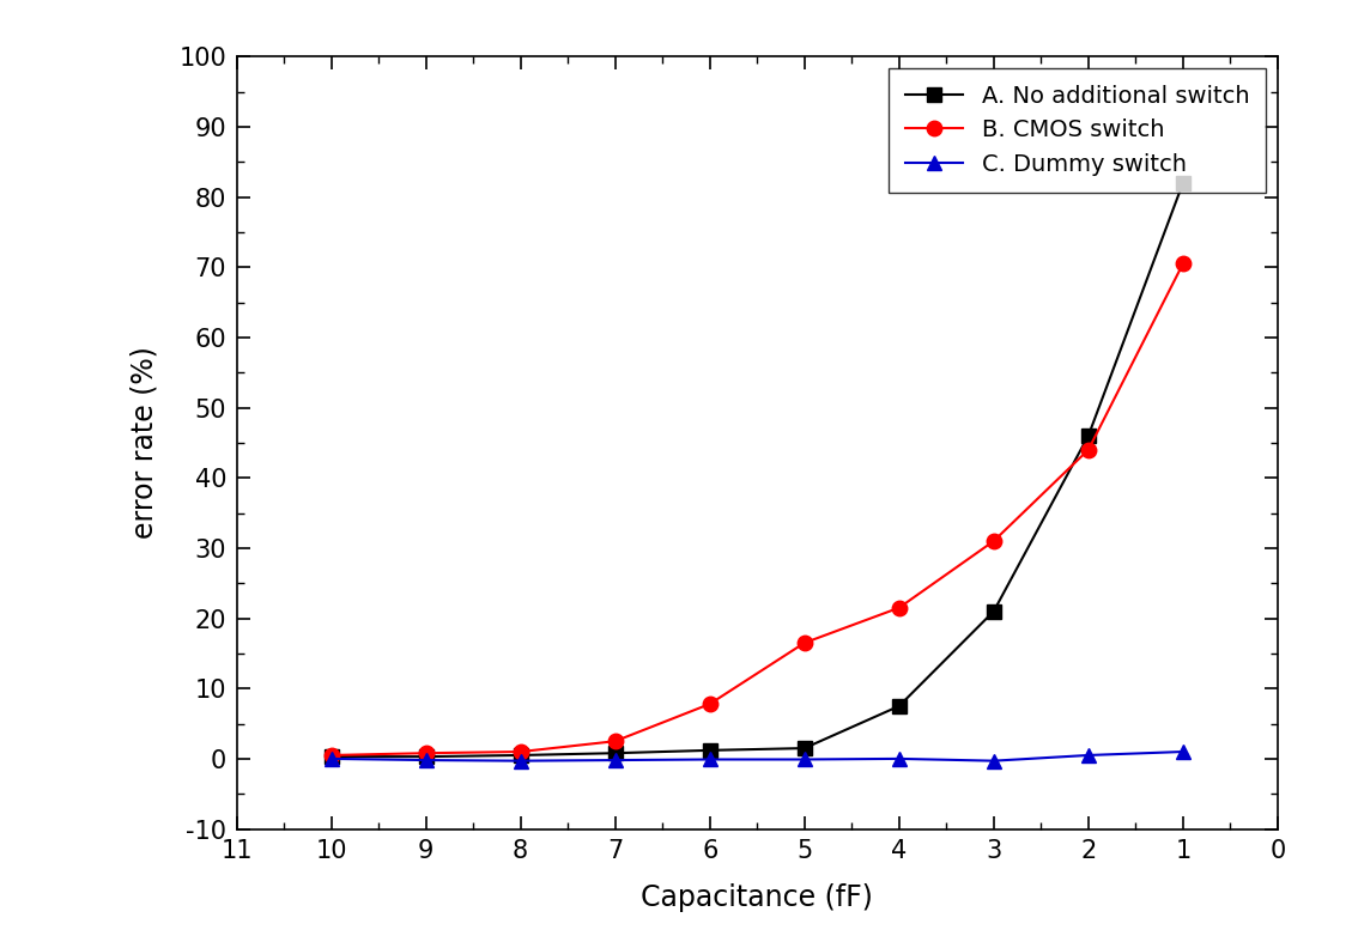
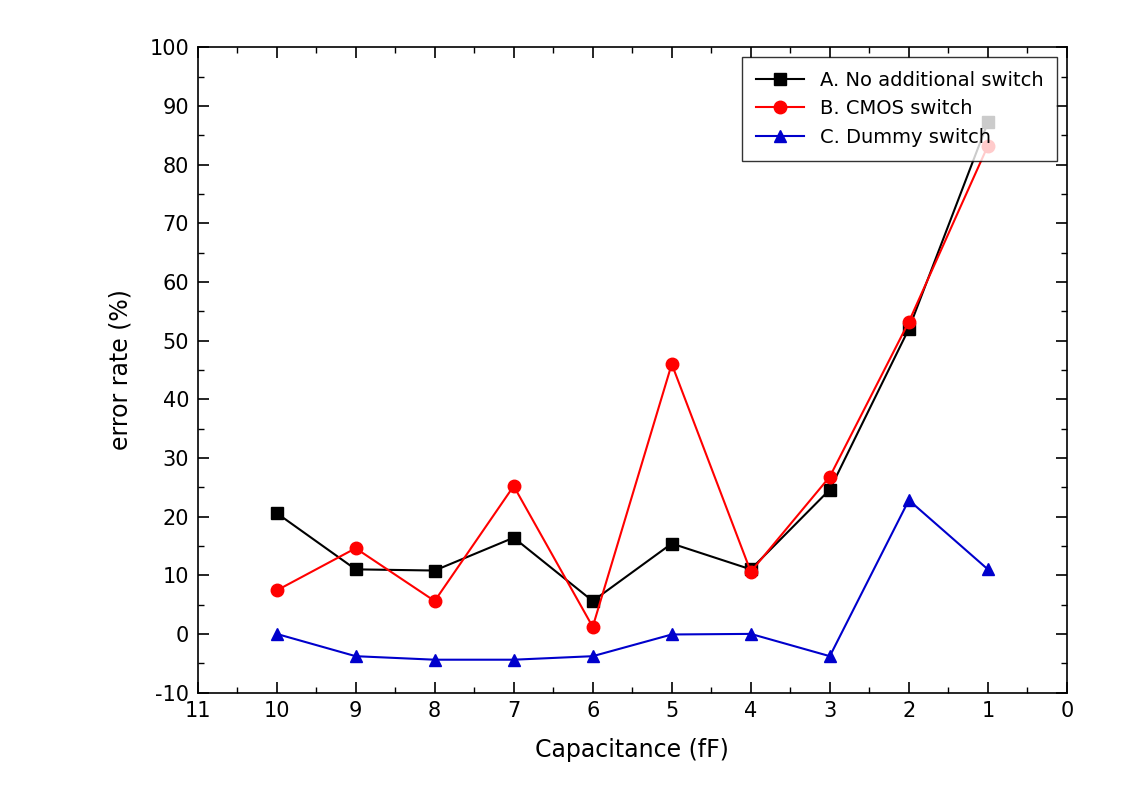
A. No additional switch/10: 0.3 -> 20.6
B. CMOS switch/10: 0.5 -> 7.4
A. No additional switch/9: 0.3 -> 11.0
B. CMOS switch/9: 0.8 -> 14.6
C. Dummy switch/9: -0.2 -> -3.8
A. No additional switch/8: 0.5 -> 10.8
B. CMOS switch/8: 1.0 -> 5.6
C. Dummy switch/8: -0.3 -> -4.4
A. No additional switch/7: 0.8 -> 16.4
B. CMOS switch/7: 2.5 -> 25.2
C. Dummy switch/7: -0.2 -> -4.4
A. No additional switch/6: 1.2 -> 5.6
B. CMOS switch/6: 7.8 -> 1.2
C. Dummy switch/6: -0.1 -> -3.8
A. No additional switch/5: 1.5 -> 15.4
B. CMOS switch/5: 16.5 -> 46.0
A. No additional switch/4: 7.5 -> 11.0
B. CMOS switch/4: 21.5 -> 10.6
A. No additional switch/3: 21.0 -> 24.6
B. CMOS switch/3: 31.0 -> 26.8
C. Dummy switch/3: -0.3 -> -3.8
A. No additional switch/2: 46.0 -> 52.0
B. CMOS switch/2: 44.0 -> 53.2
C. Dummy switch/2: 0.5 -> 22.8
A. No additional switch/1: 82.0 -> 87.2
B. CMOS switch/1: 70.5 -> 83.2
C. Dummy switch/1: 1.0 -> 11.0
